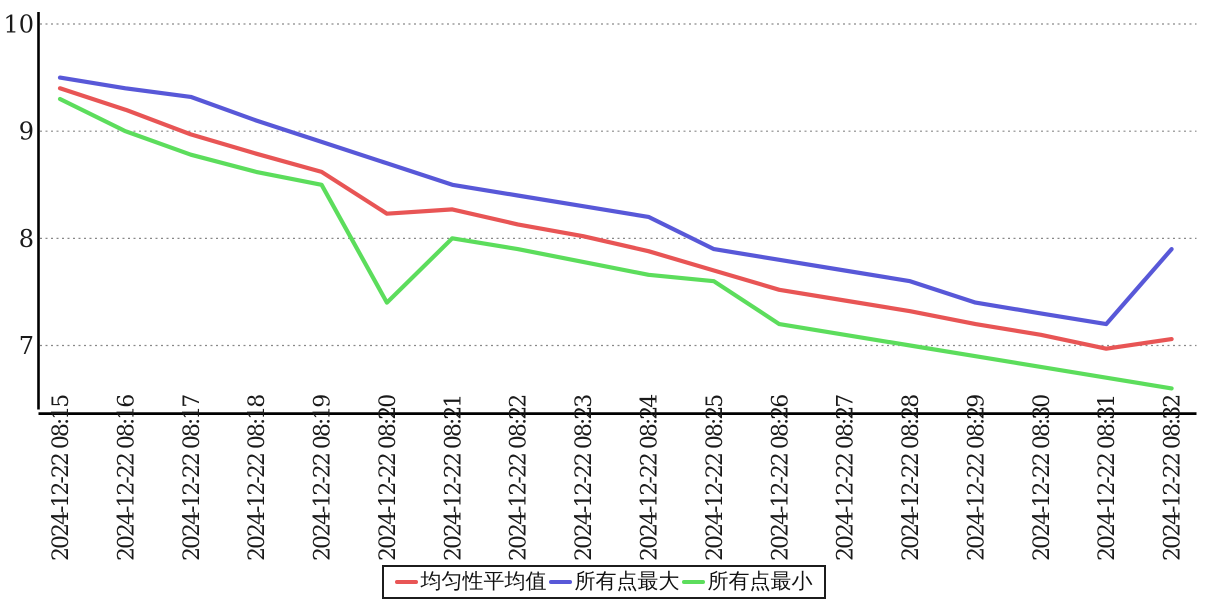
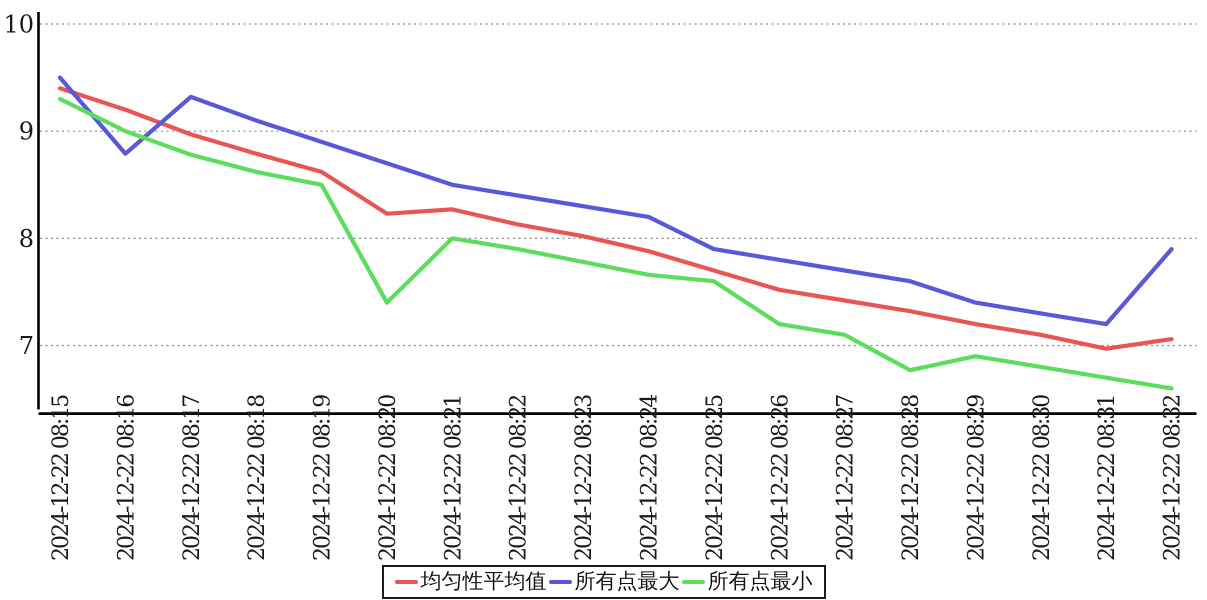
所有点最大/2024-12-22 08:16: 9.40 -> 8.79
所有点最小/2024-12-22 08:28: 7.00 -> 6.77
